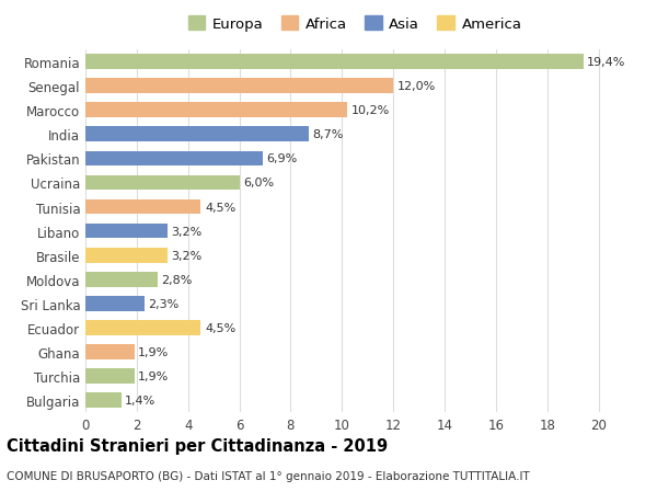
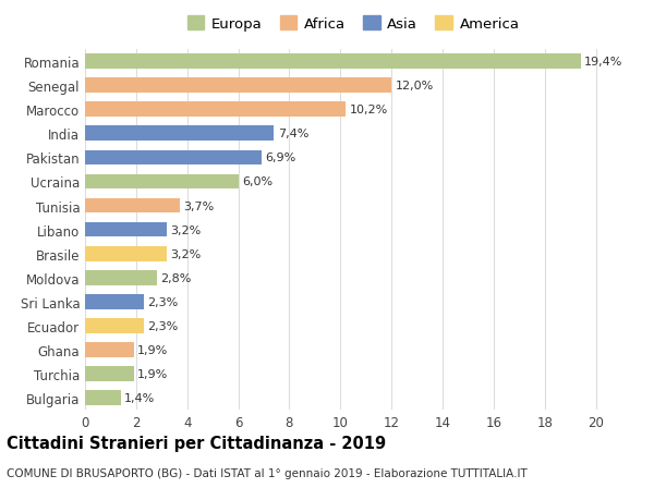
India: 8,7% -> 7,4%
Tunisia: 4,5% -> 3,7%
Ecuador: 4,5% -> 2,3%
